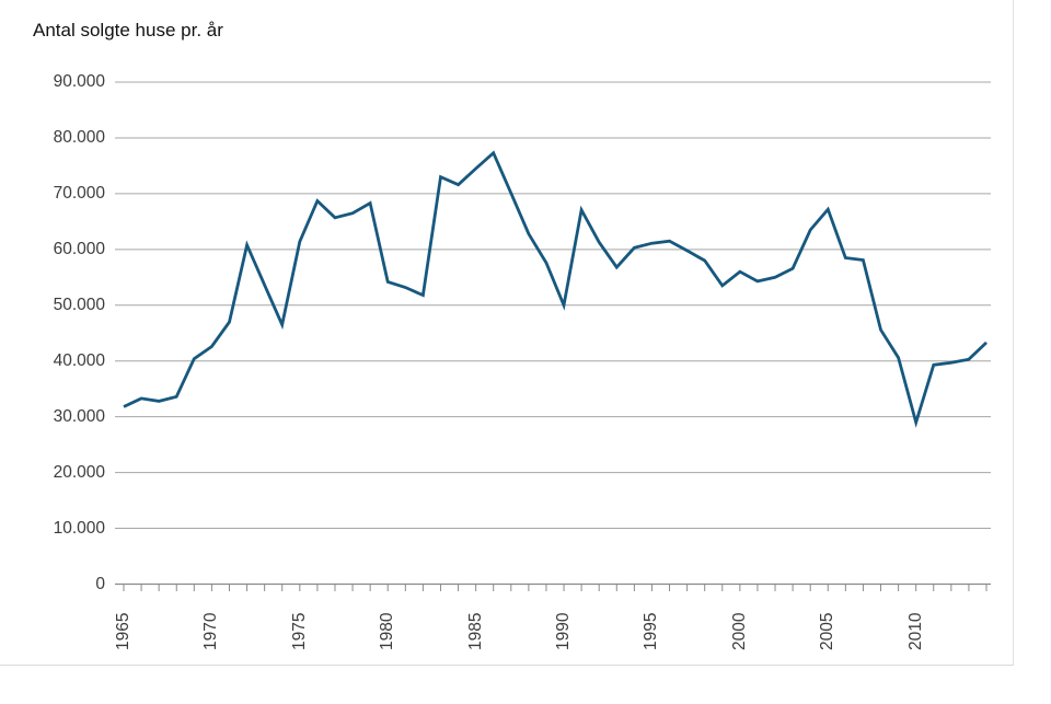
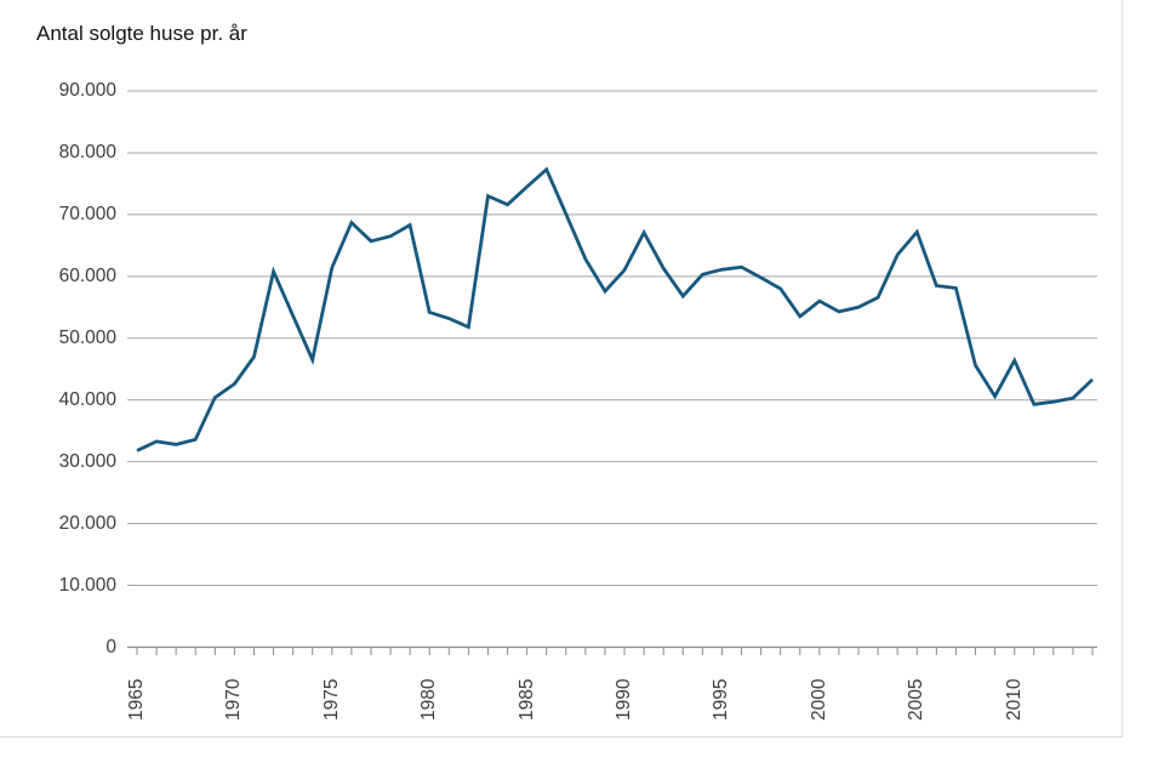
1990: 50000 -> 61000
2010: 29000 -> 46000
